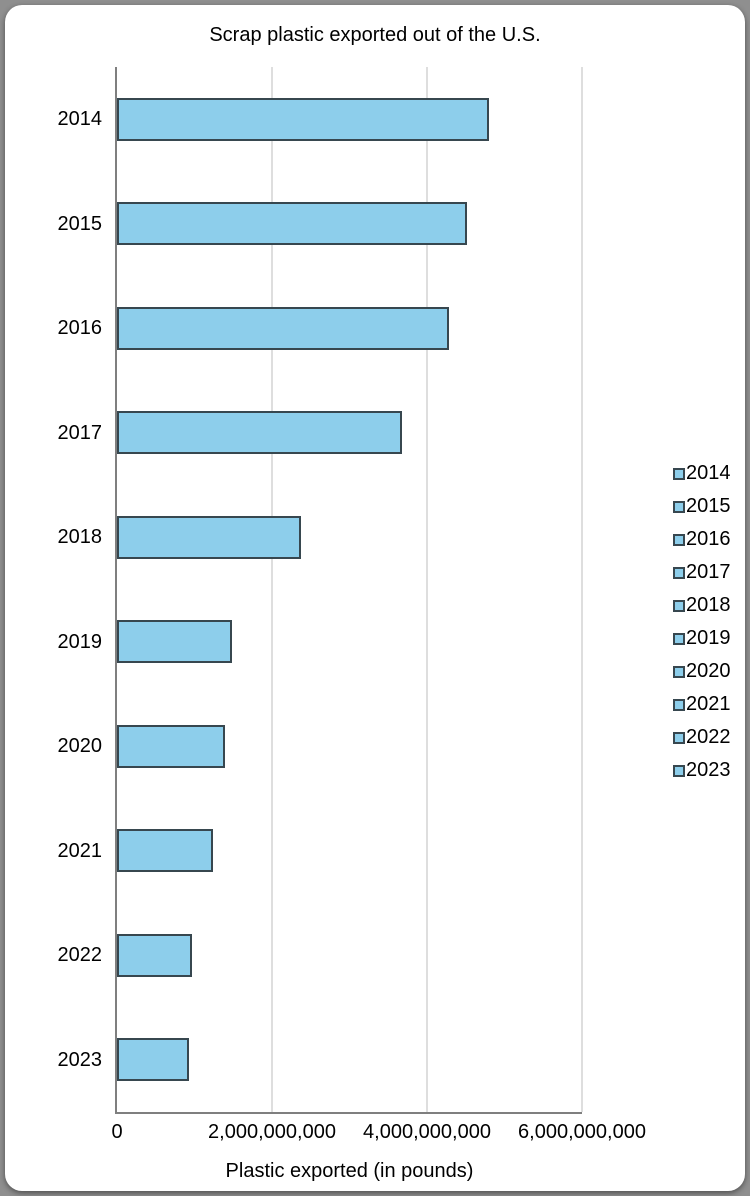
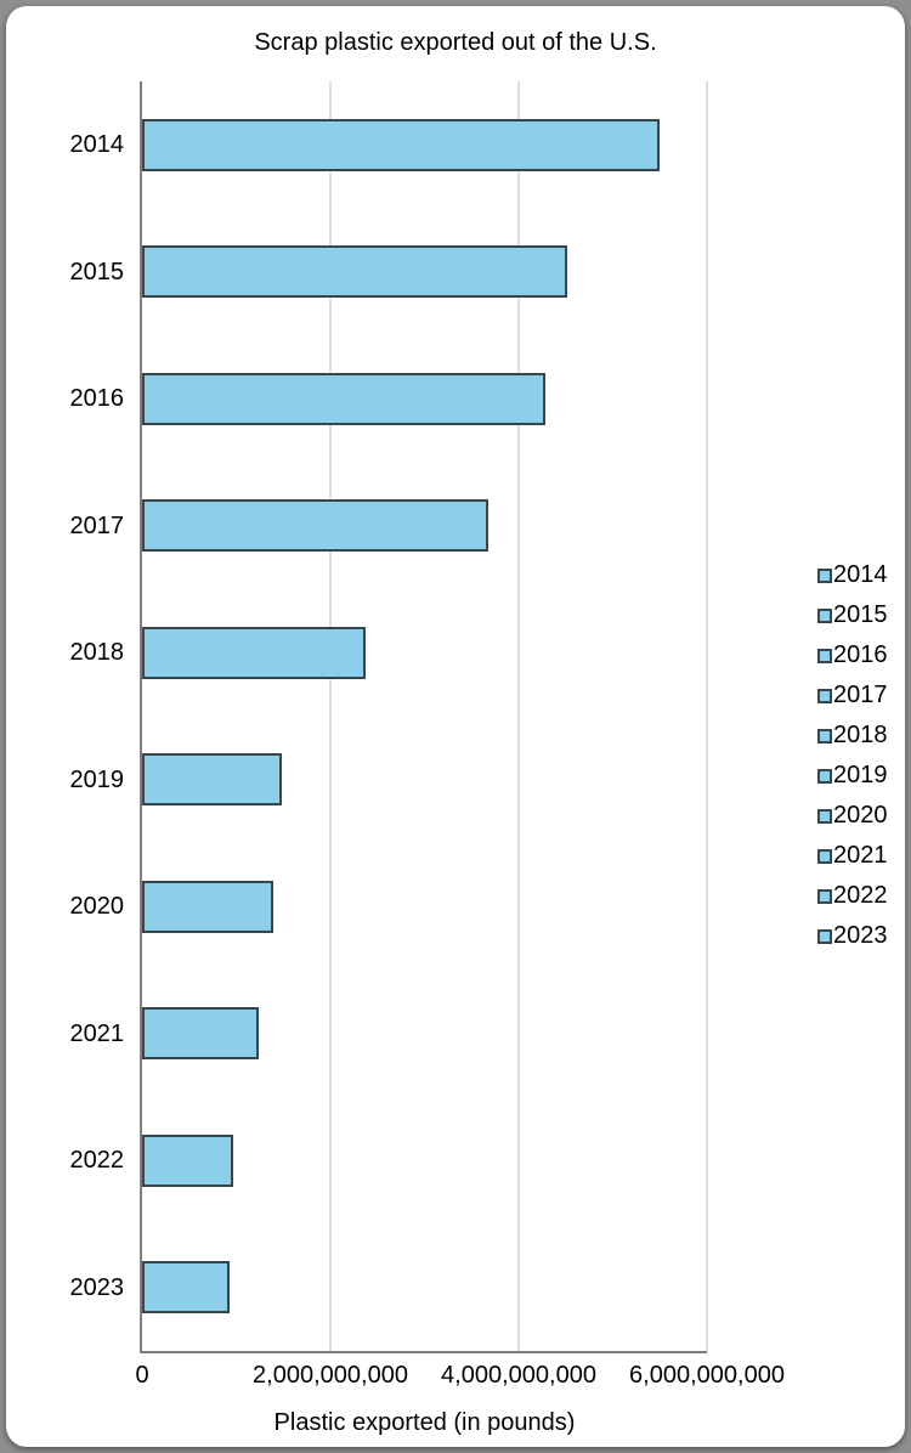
2014: 4800000000 -> 5500000000
